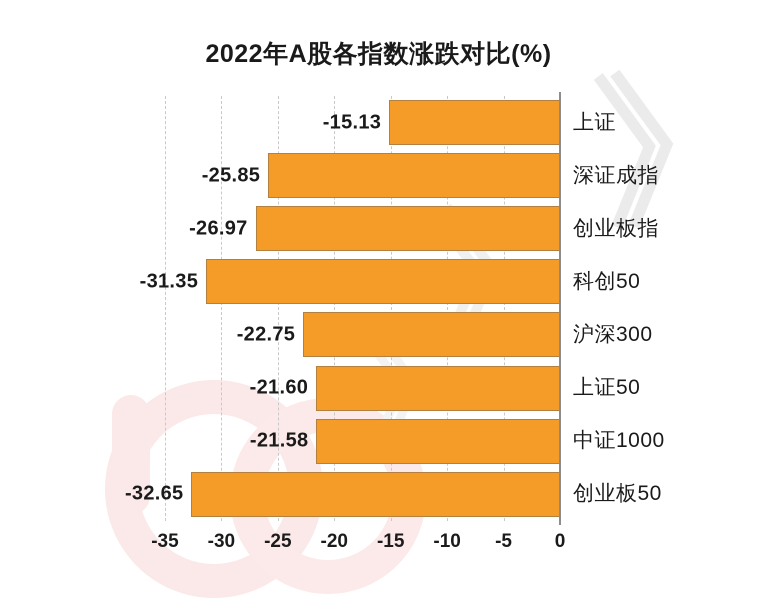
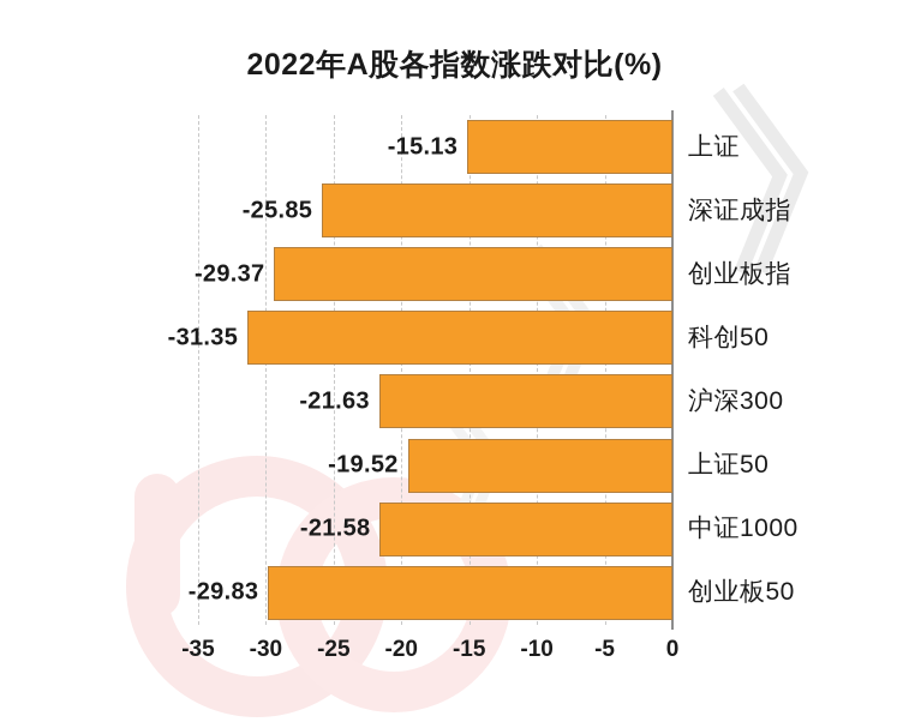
创业板指: -26.97 -> -29.37
沪深300: -22.75 -> -21.63
上证50: -21.60 -> -19.52
创业板50: -32.65 -> -29.83
